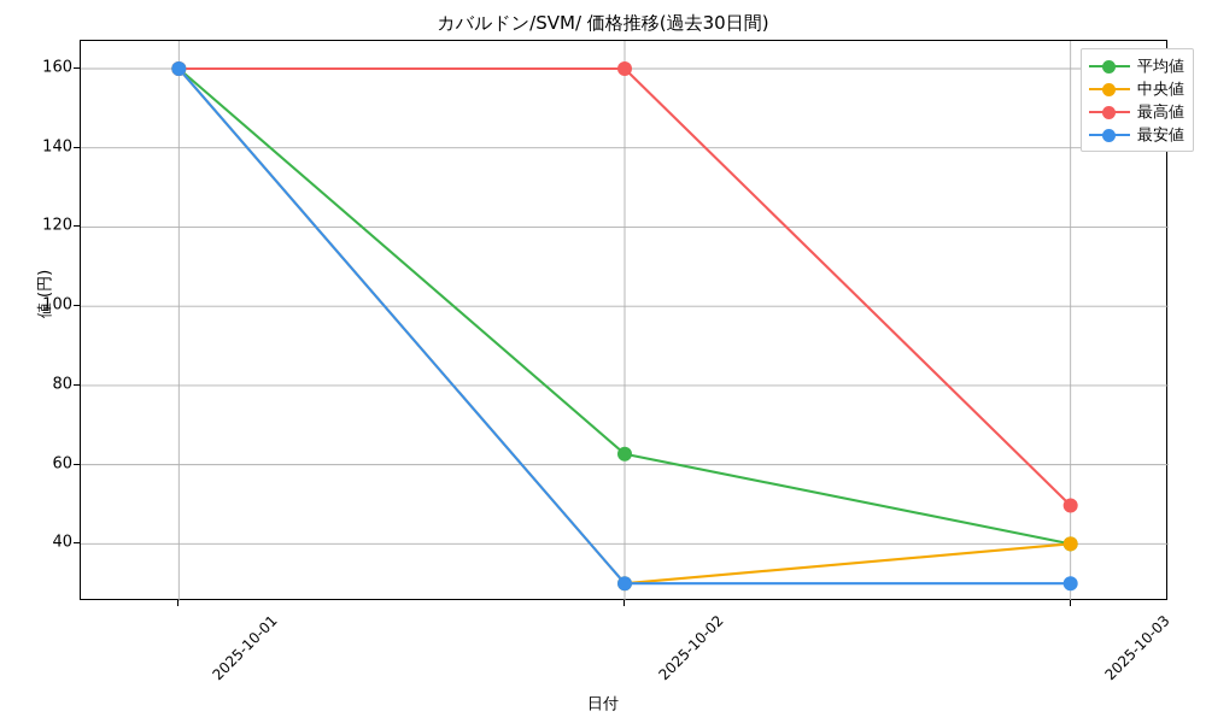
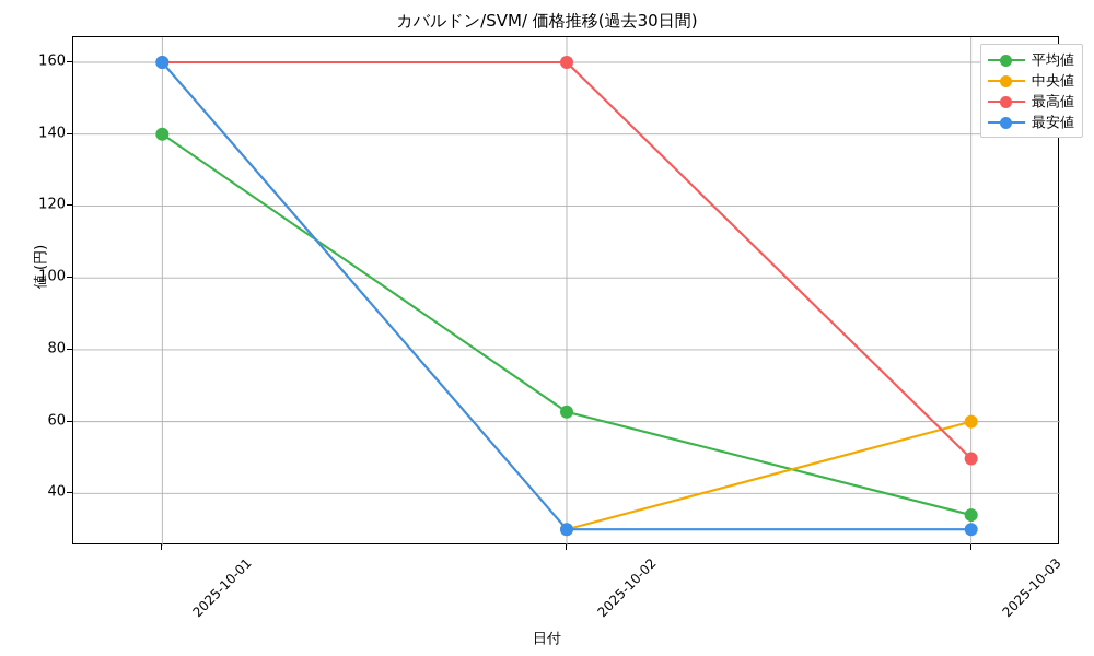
平均値/2025-10-01: 160 -> 140
平均値/2025-10-03: 40 -> 34
中央値/2025-10-03: 40 -> 60
